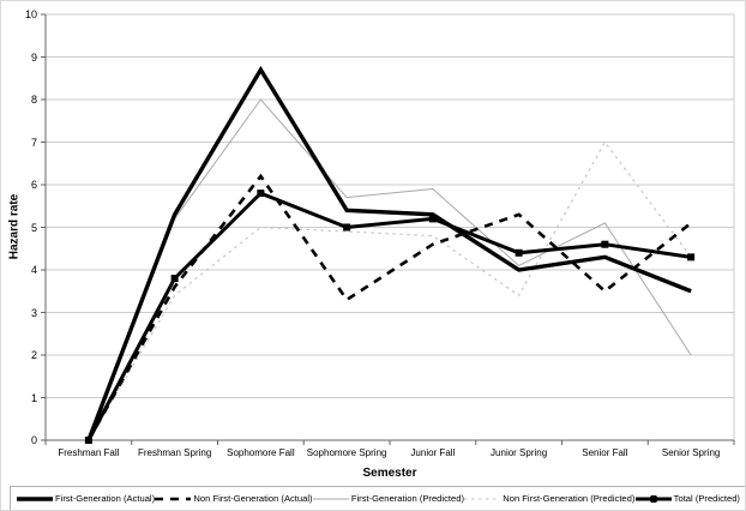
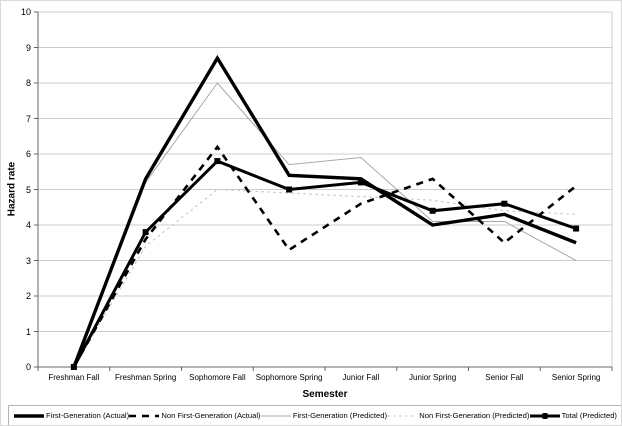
Non First-Generation (Predicted)/Junior Spring: 3.4 -> 4.7
First-Generation (Predicted)/Senior Fall: 5.1 -> 4.1
Non First-Generation (Predicted)/Senior Fall: 7.0 -> 4.4
First-Generation (Predicted)/Senior Spring: 2.0 -> 3.0
Total (Predicted)/Senior Spring: 4.3 -> 3.9
